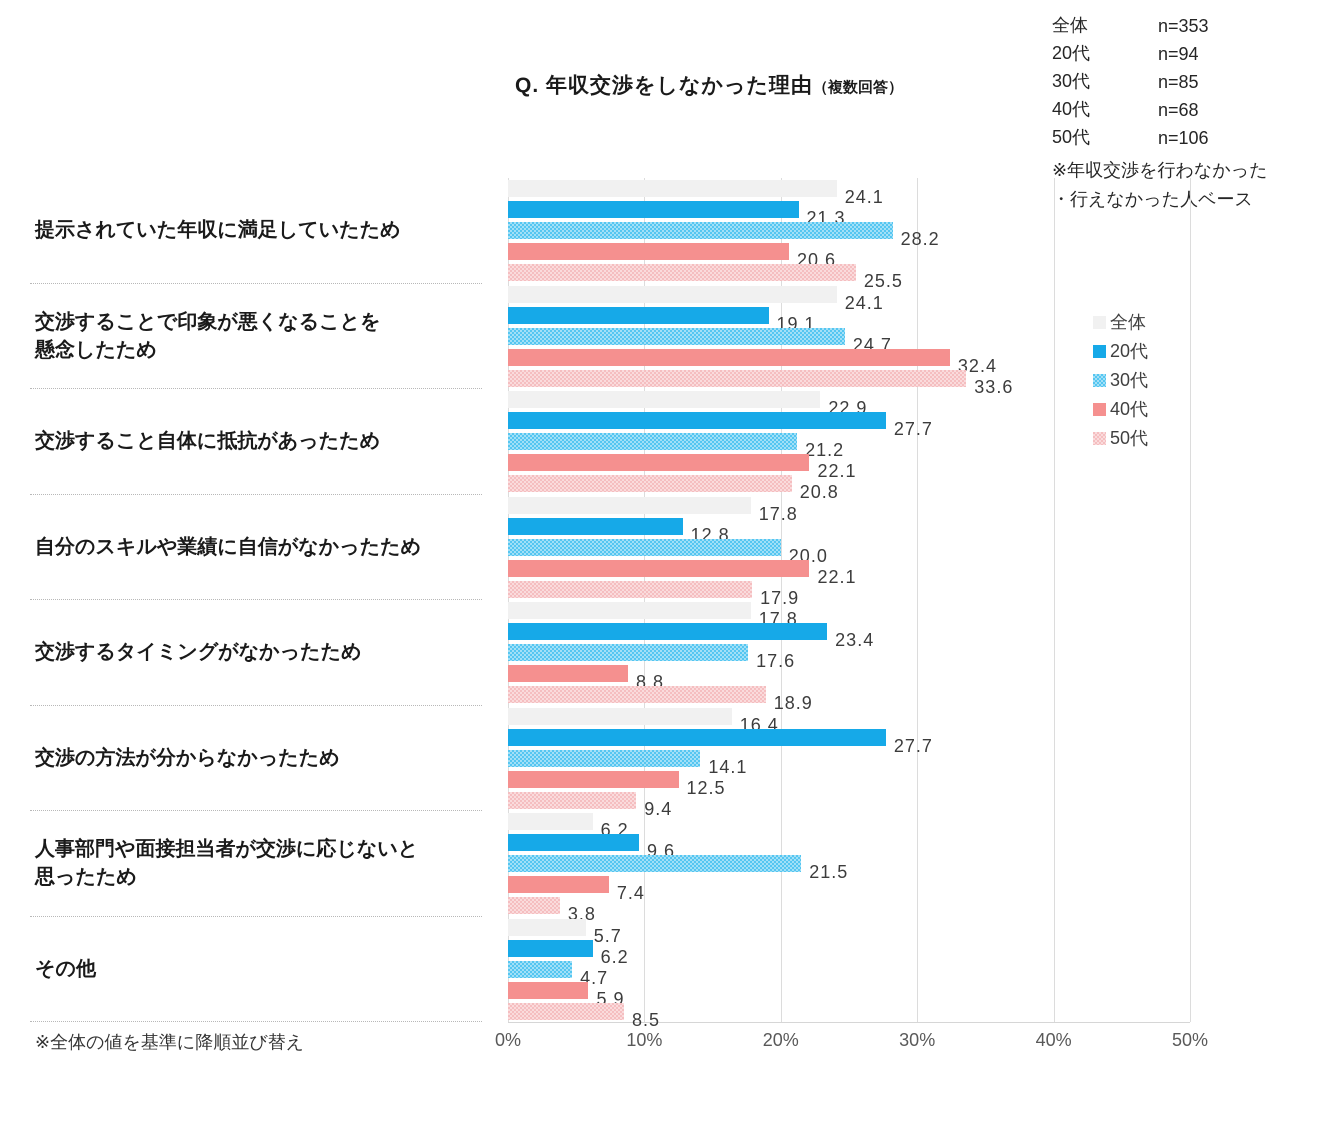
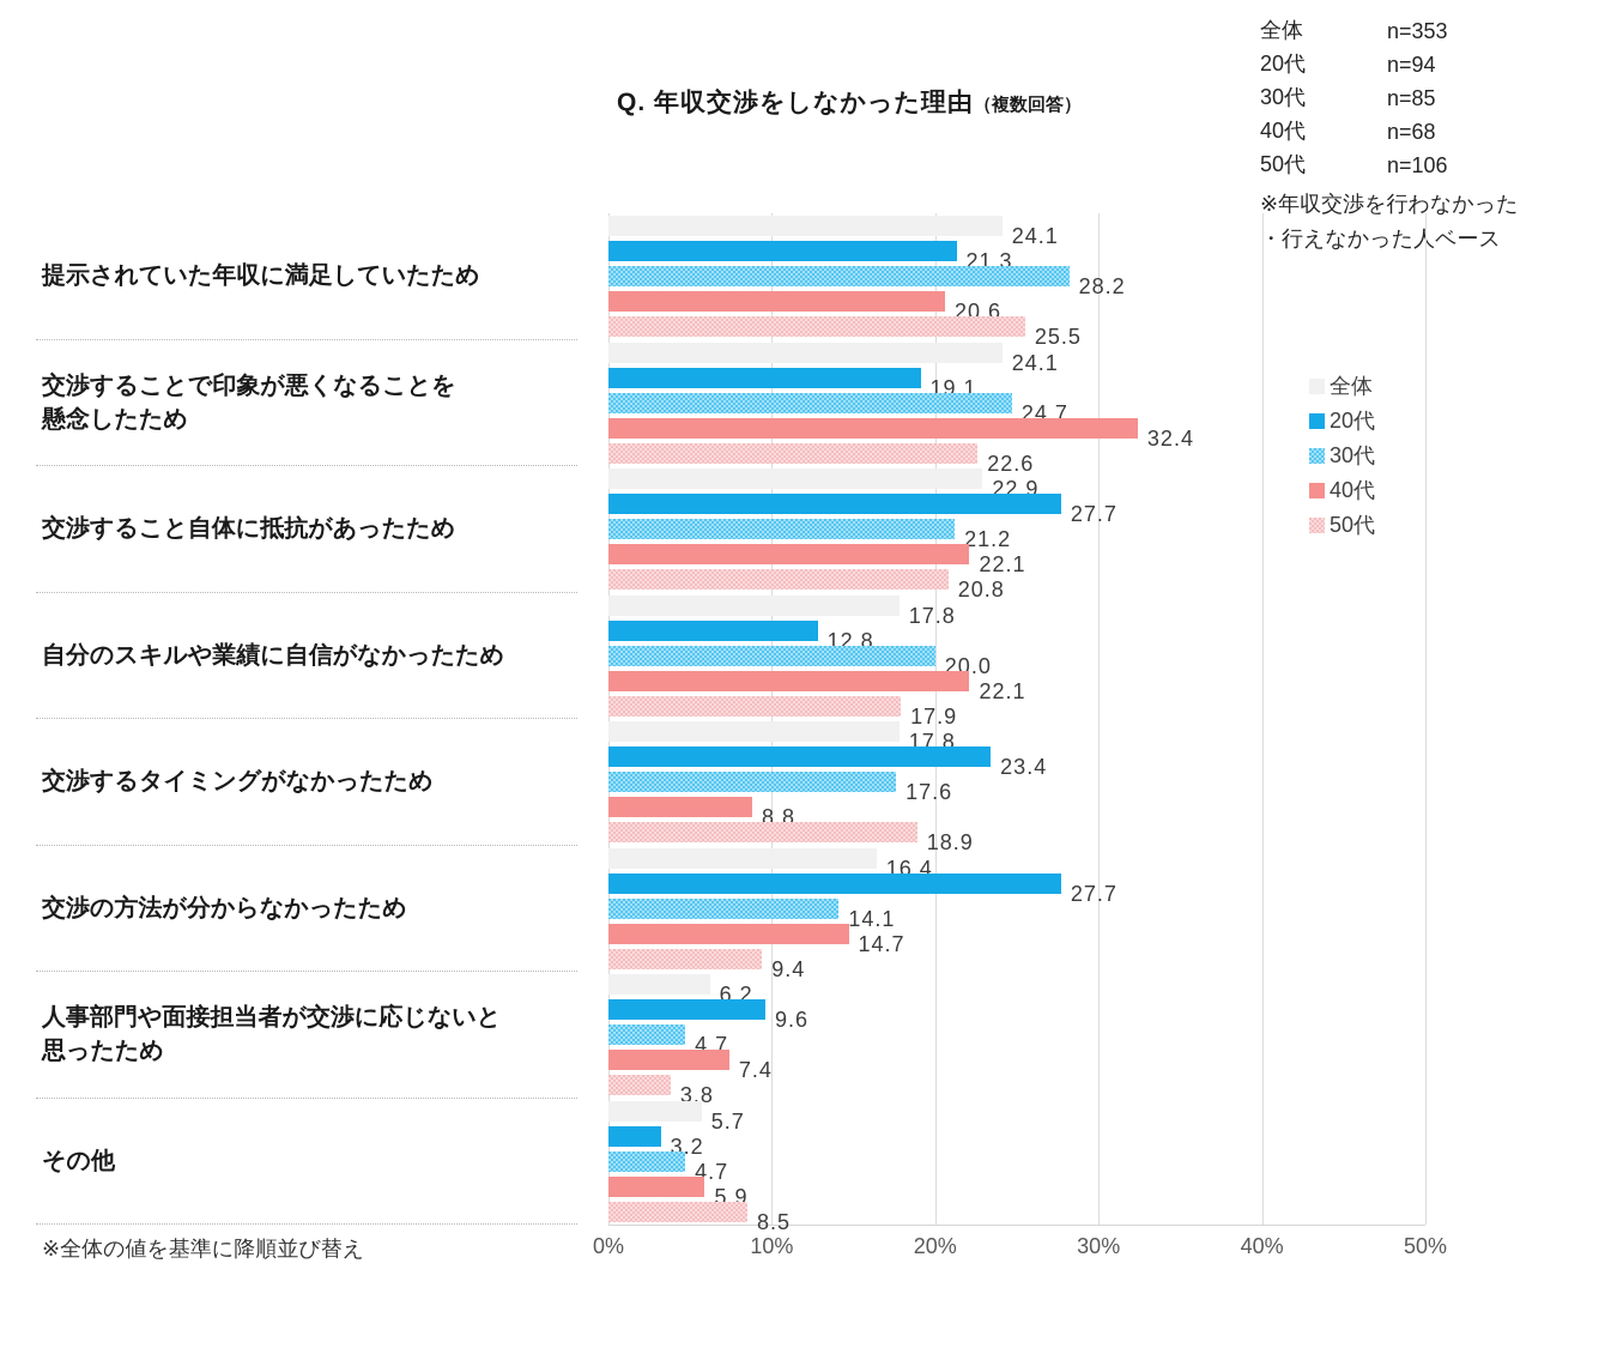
50代/交渉することで印象が悪くなることを 懸念したため: 33.6 -> 22.6
40代/交渉の方法が分からなかったため: 12.5 -> 14.7
30代/人事部門や面接担当者が交渉に応じないと 思ったため: 21.5 -> 4.7
20代/その他: 6.2 -> 3.2
